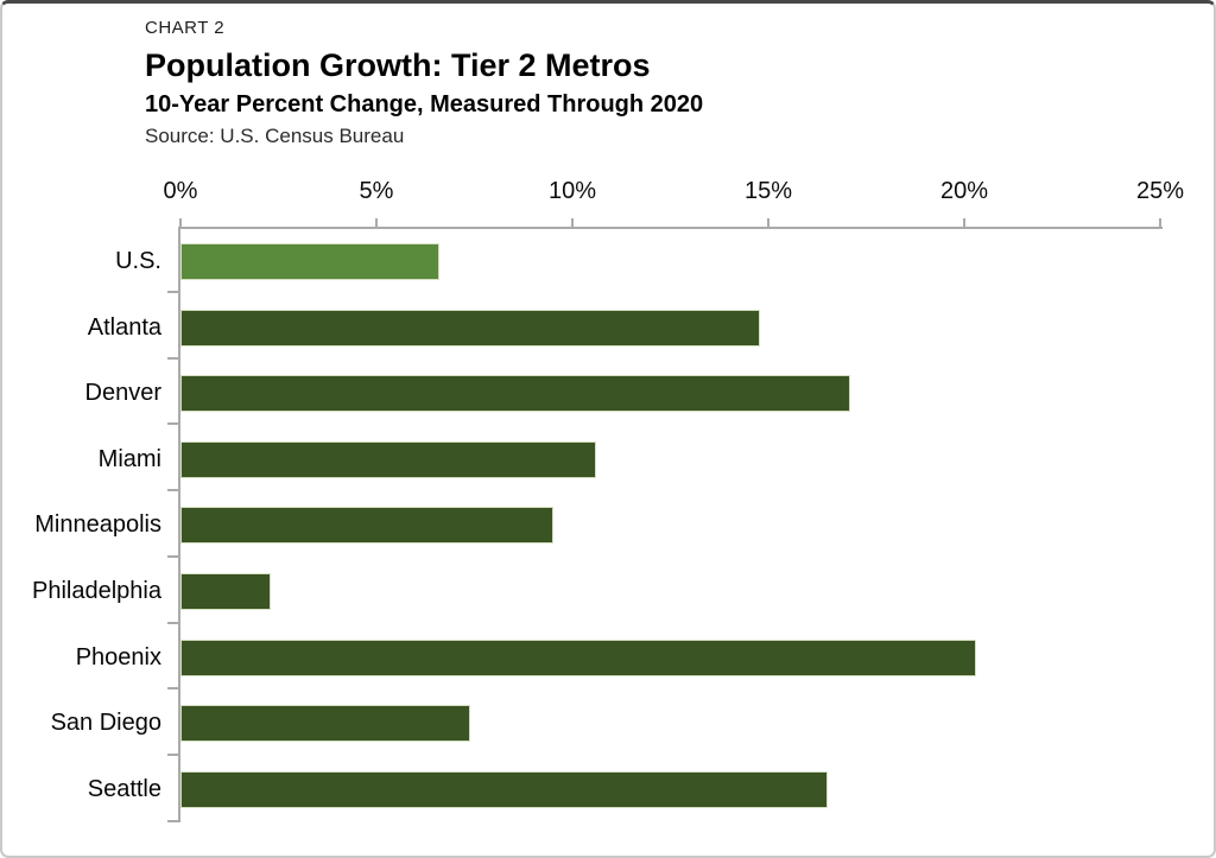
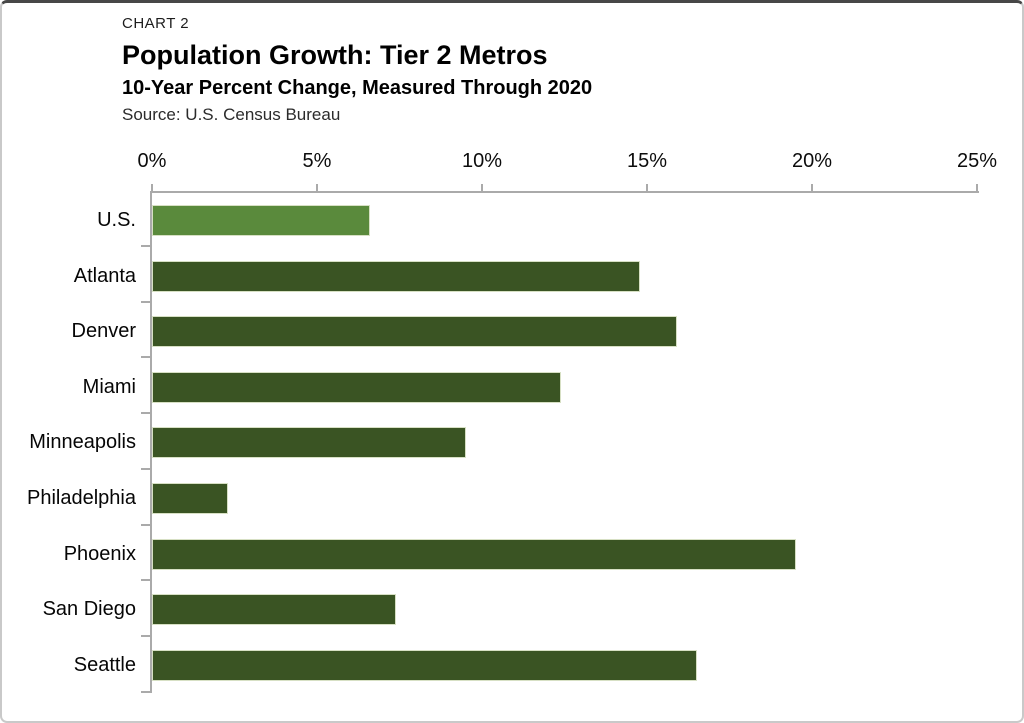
Denver: 17.1% -> 15.9%
Miami: 10.6% -> 12.4%
Phoenix: 20.3% -> 19.5%
